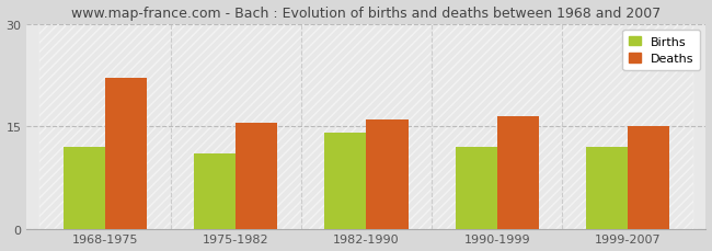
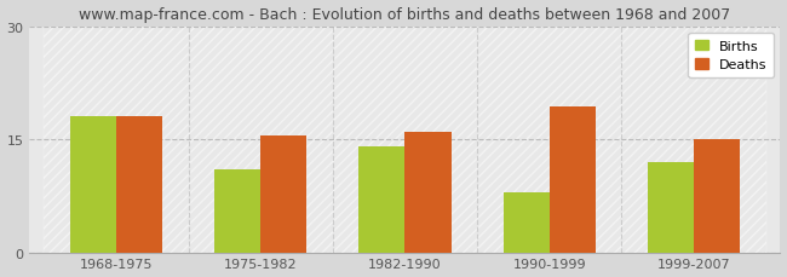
Births/1968-1975: 12 -> 18
Deaths/1968-1975: 22.0 -> 18.0
Births/1990-1999: 12 -> 8
Deaths/1990-1999: 16.5 -> 19.4
